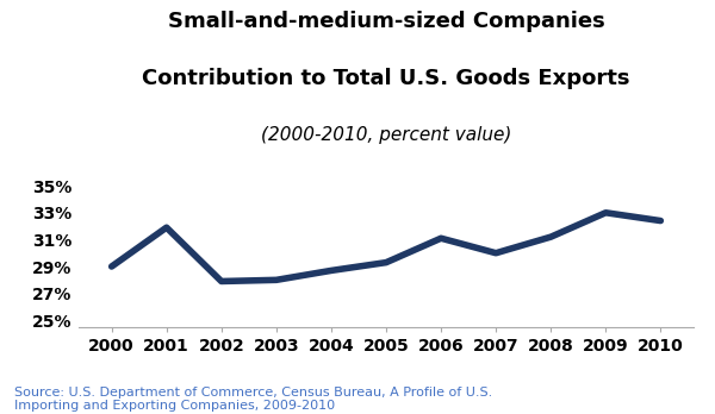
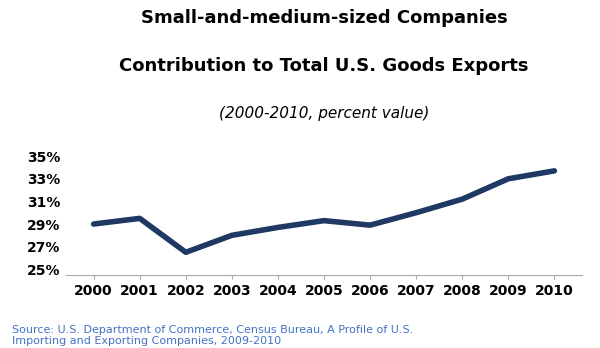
2001: 31.9% -> 29.5%
2002: 27.9% -> 26.5%
2006: 31.1% -> 28.9%
2010: 32.4% -> 33.7%
